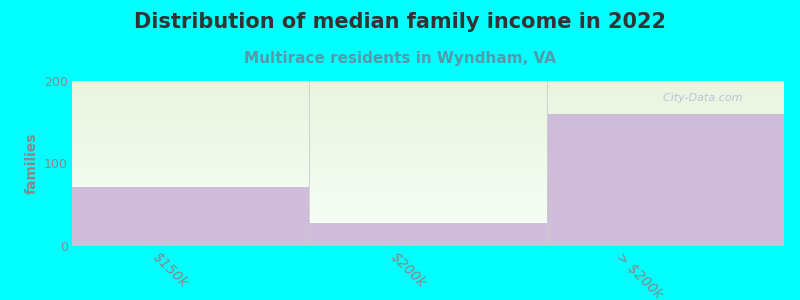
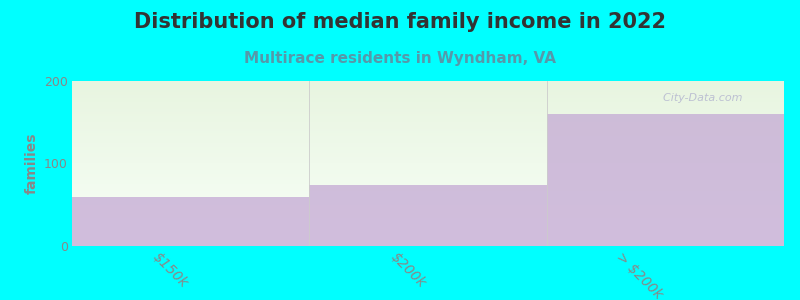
$150k: 72 -> 60
$200k: 28 -> 74
